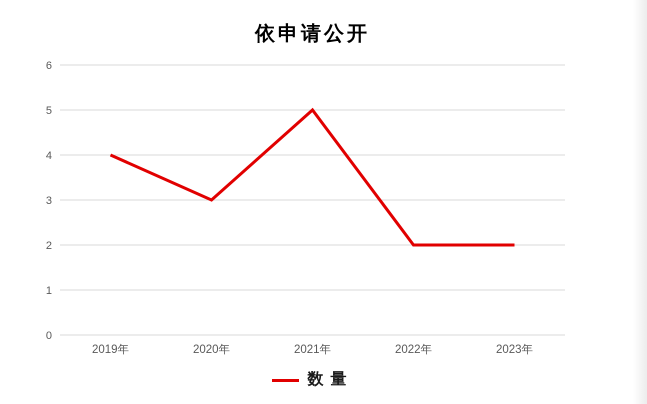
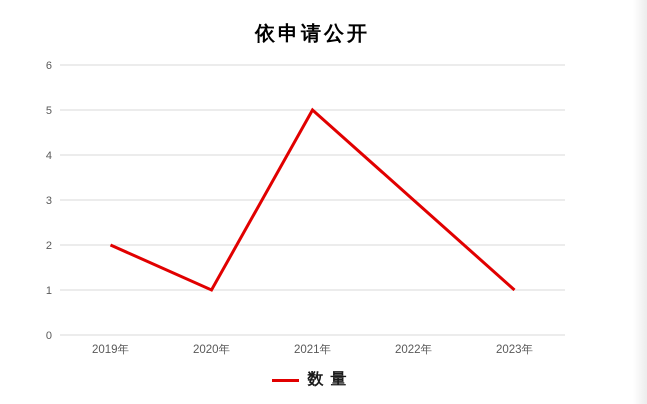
2019年: 4 -> 2
2020年: 3 -> 1
2022年: 2 -> 3
2023年: 2 -> 1
